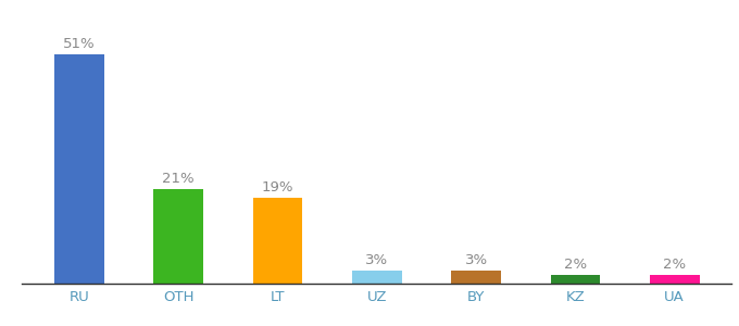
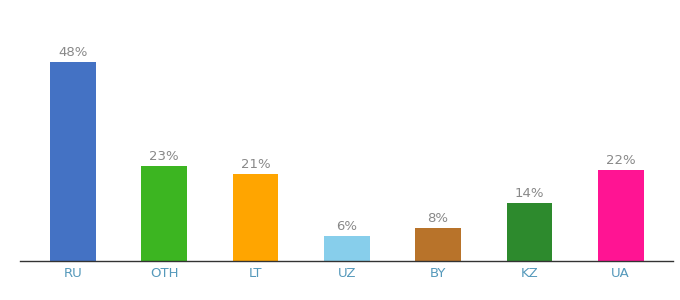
RU: 51% -> 48%
OTH: 21% -> 23%
LT: 19% -> 21%
UZ: 3% -> 6%
BY: 3% -> 8%
KZ: 2% -> 14%
UA: 2% -> 22%
